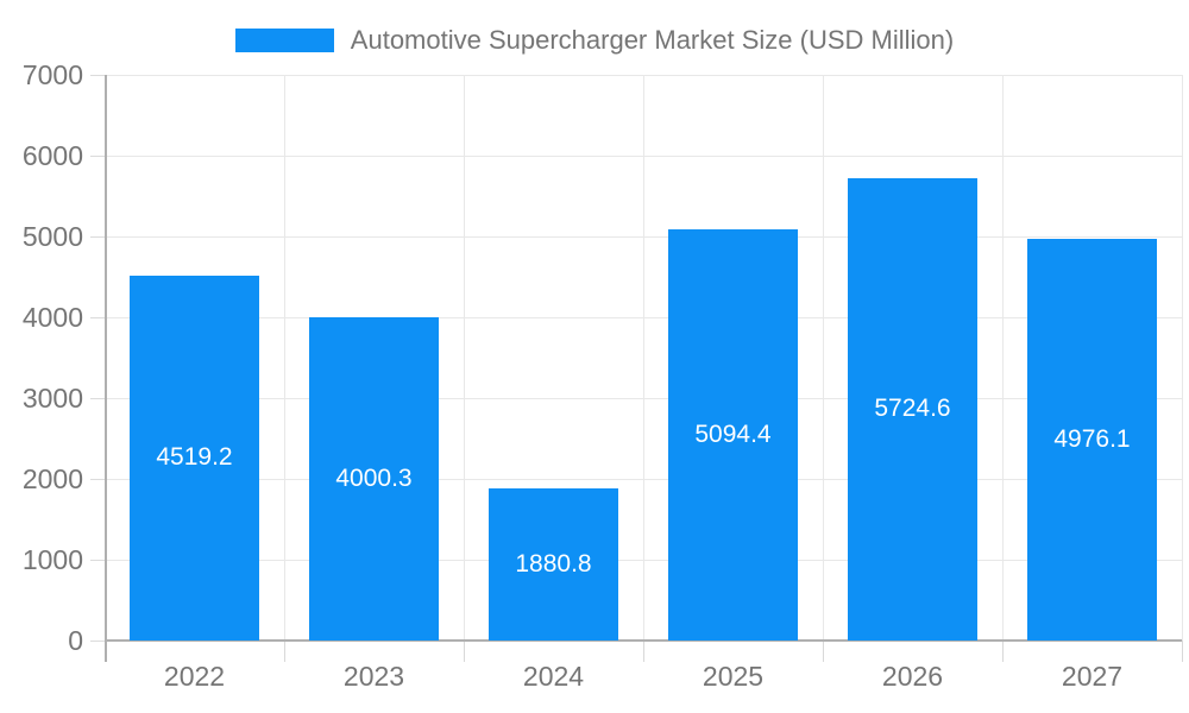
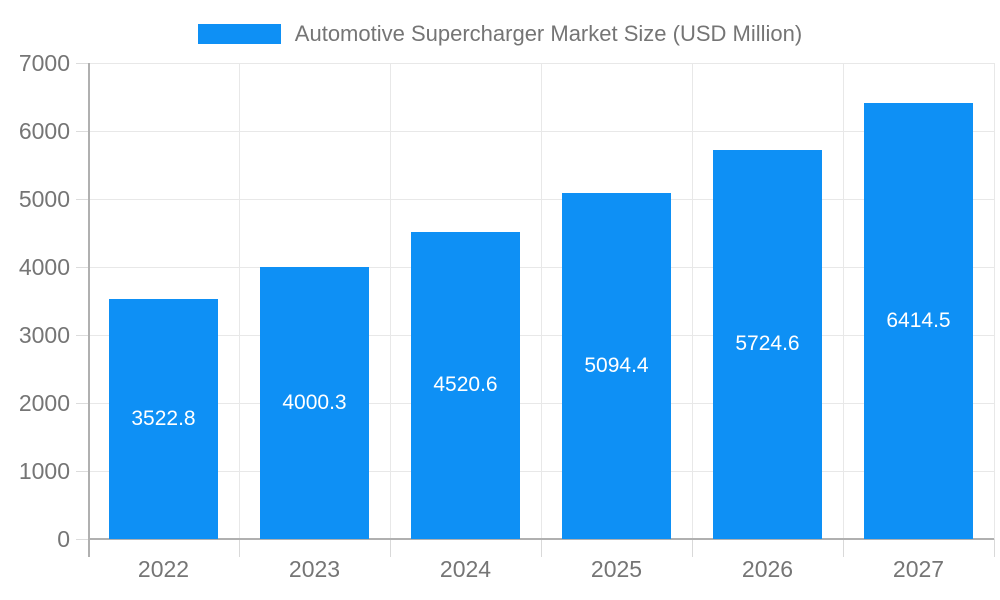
2022: 4519.2 -> 3522.8
2024: 1880.8 -> 4520.6
2027: 4976.1 -> 6414.5
